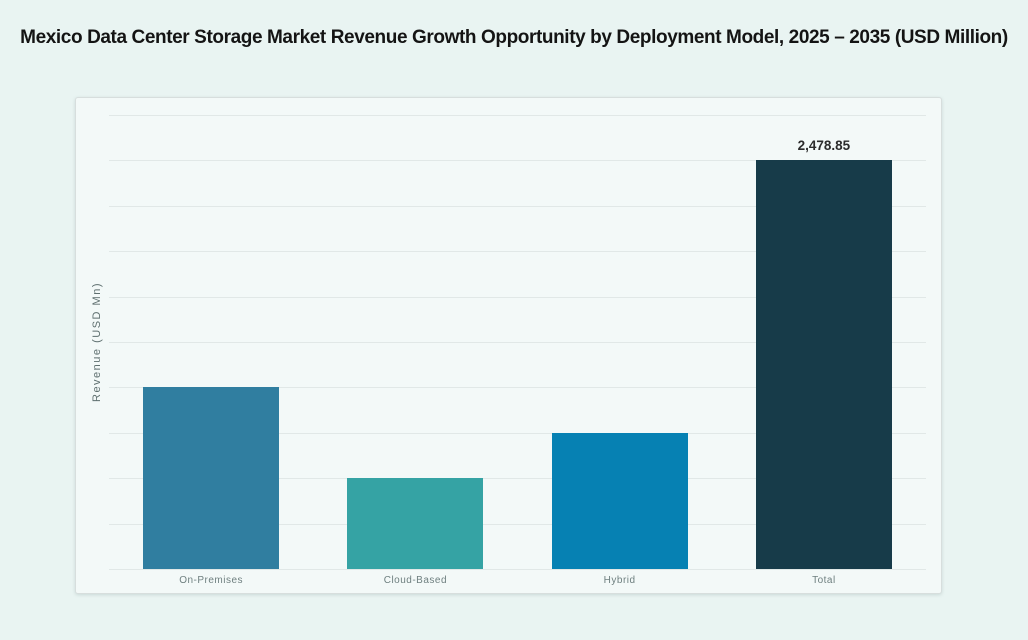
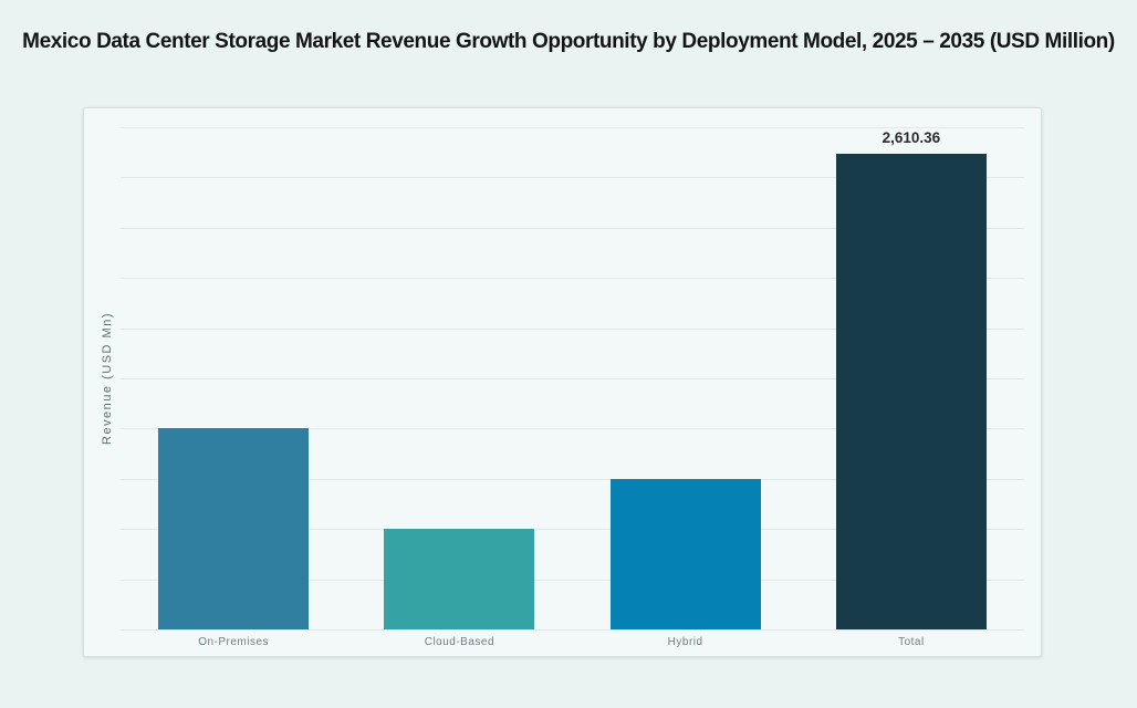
Total: 2,478.85 -> 2,610.36
